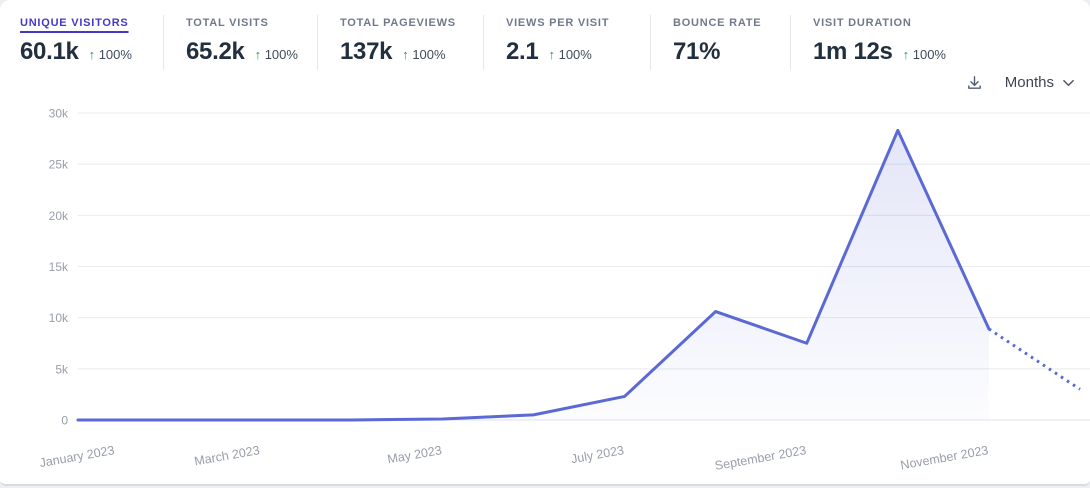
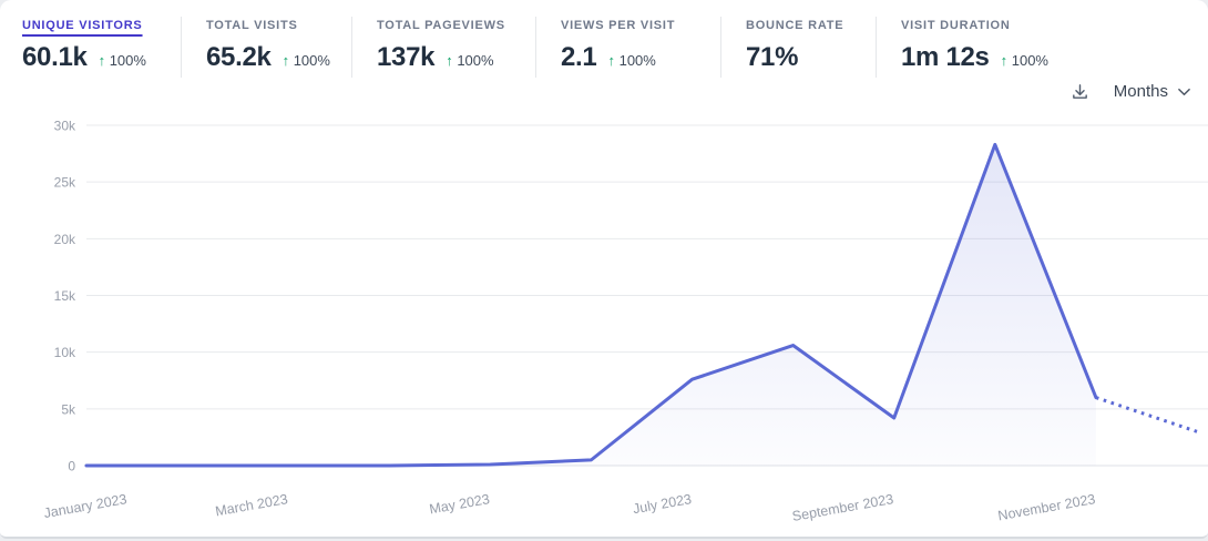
July 2023: 2.3k -> 7.6k
September 2023: 7.5k -> 4.2k
November 2023: 8.9k -> 6.0k
